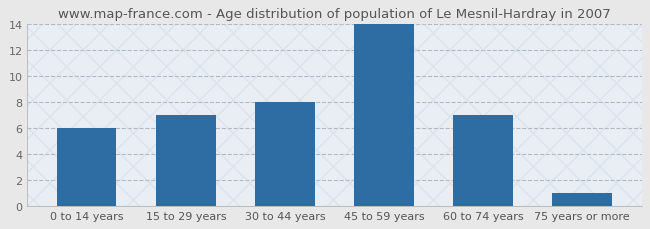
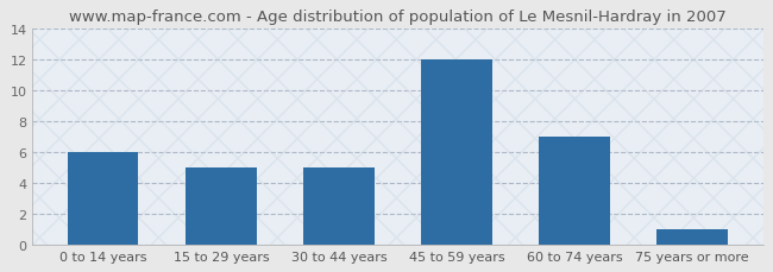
15 to 29 years: 7 -> 5
30 to 44 years: 8 -> 5
45 to 59 years: 14 -> 12
